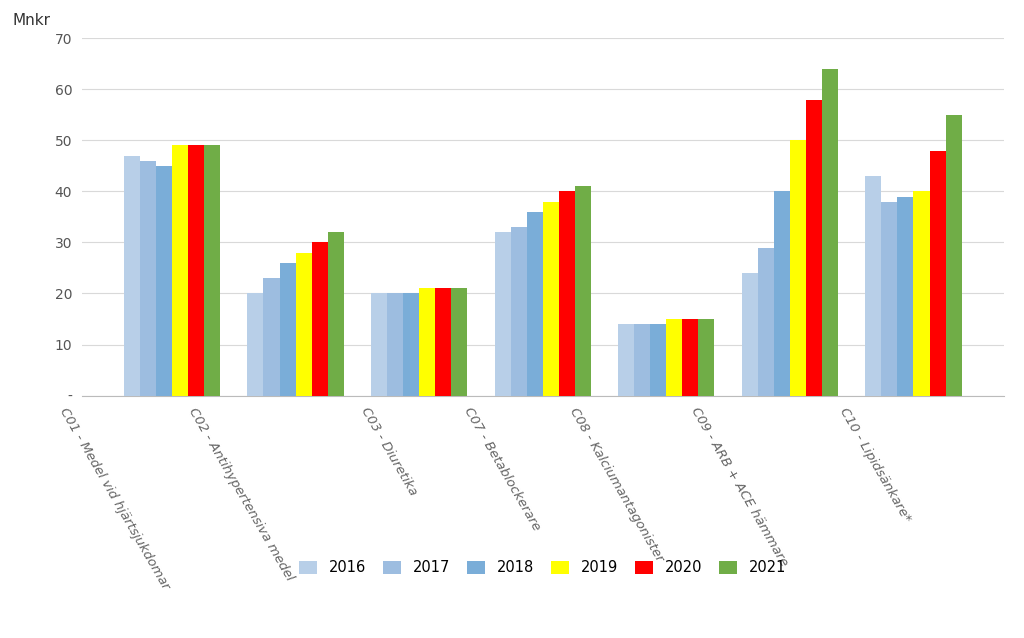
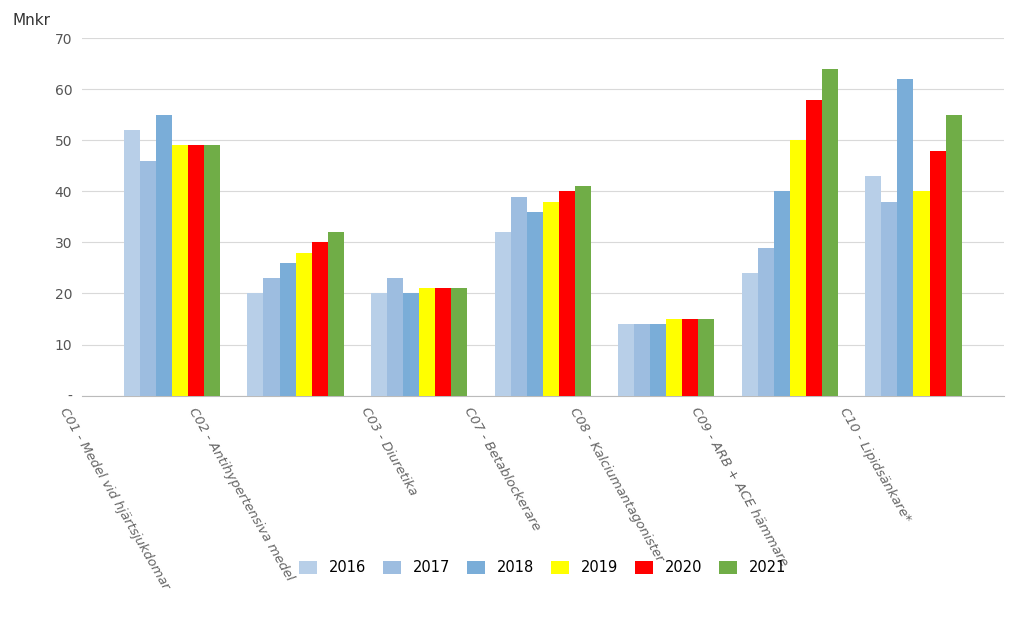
2016/C01 - Medel vid hjärtsjukdomar: 47 -> 52
2018/C01 - Medel vid hjärtsjukdomar: 45 -> 55
2017/C03 - Diuretika: 20 -> 23
2017/C07 - Betablockerare: 33 -> 39
2018/C10 - Lipidsänkare*: 39 -> 62
